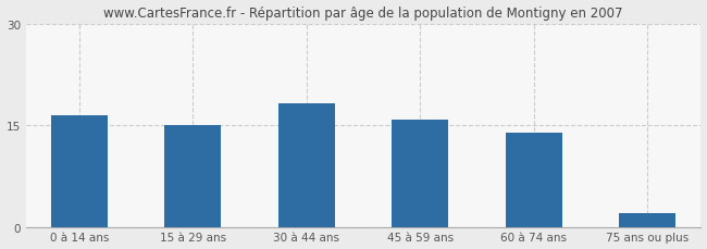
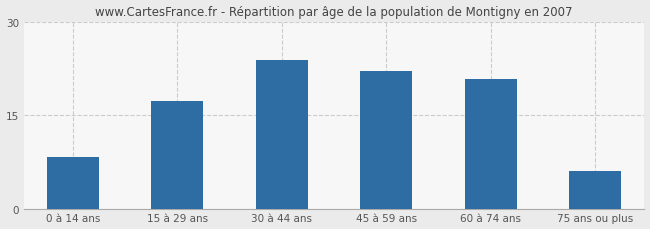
0 à 14 ans: 16.5 -> 8.2
15 à 29 ans: 15.0 -> 17.2
30 à 44 ans: 18.2 -> 23.8
45 à 59 ans: 15.8 -> 22.0
60 à 74 ans: 13.9 -> 20.8
75 ans ou plus: 2.0 -> 6.0
